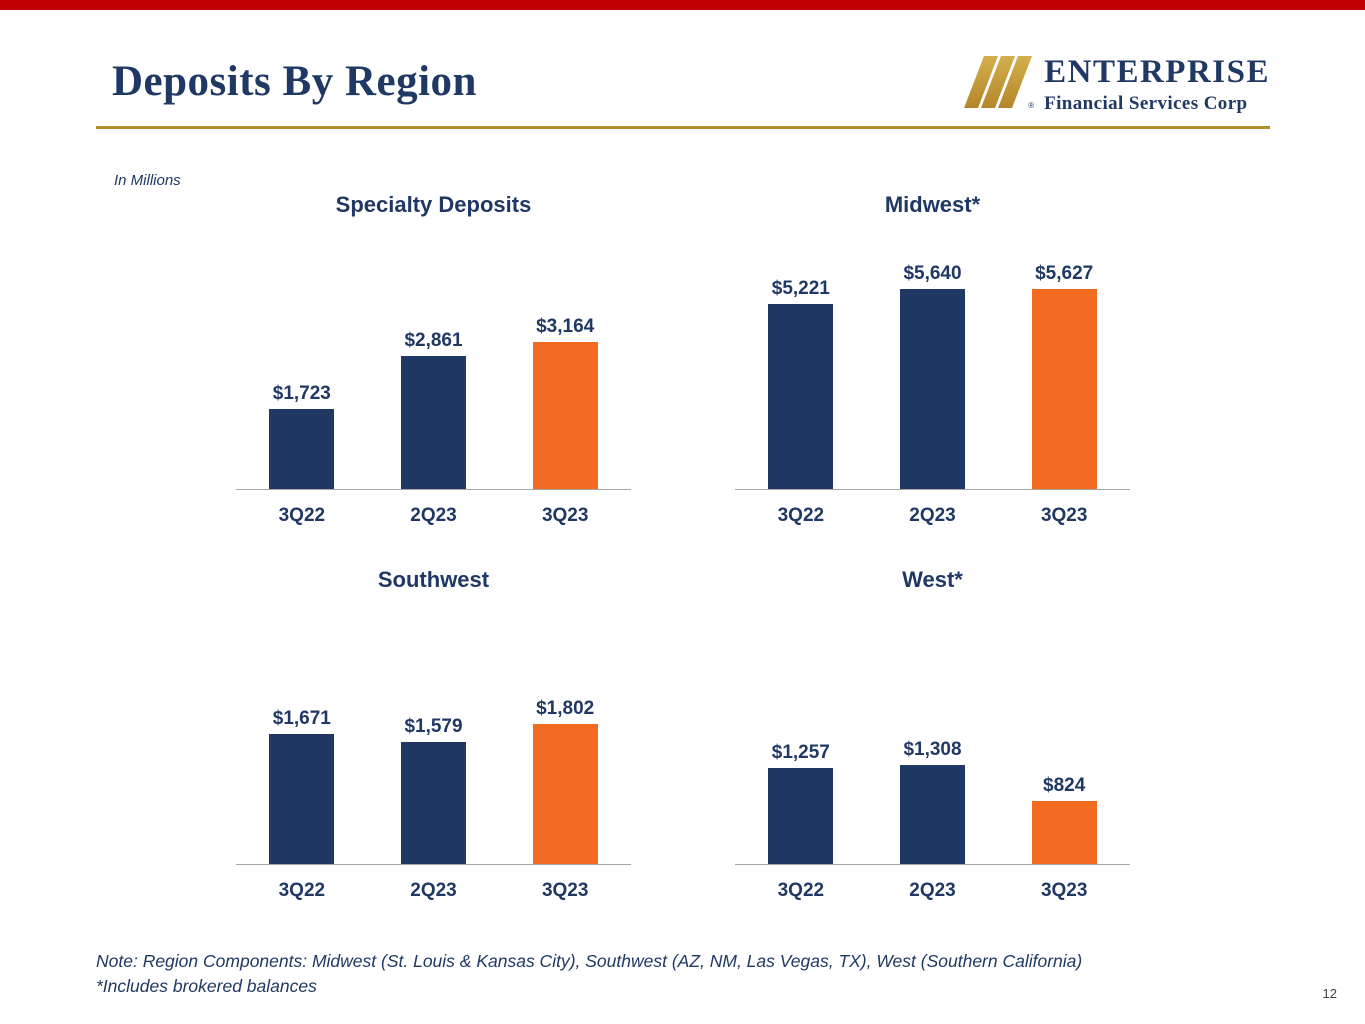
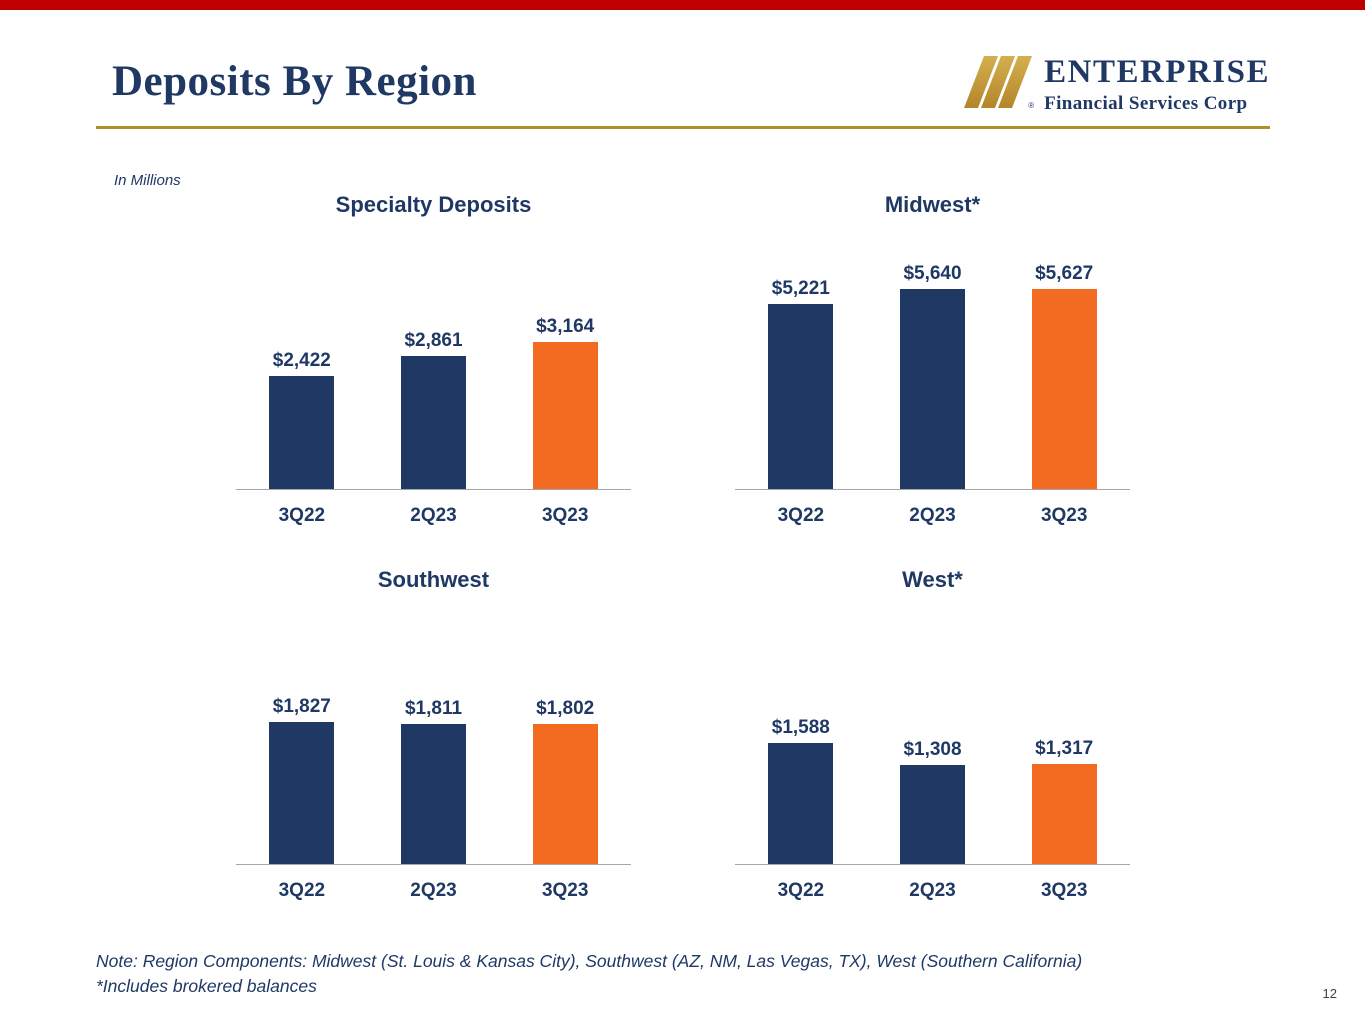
Specialty Deposits/3Q22: $1,723 -> $2,422
Southwest/3Q22: $1,671 -> $1,827
Southwest/2Q23: $1,579 -> $1,811
West*/3Q22: $1,257 -> $1,588
West*/3Q23: $824 -> $1,317
